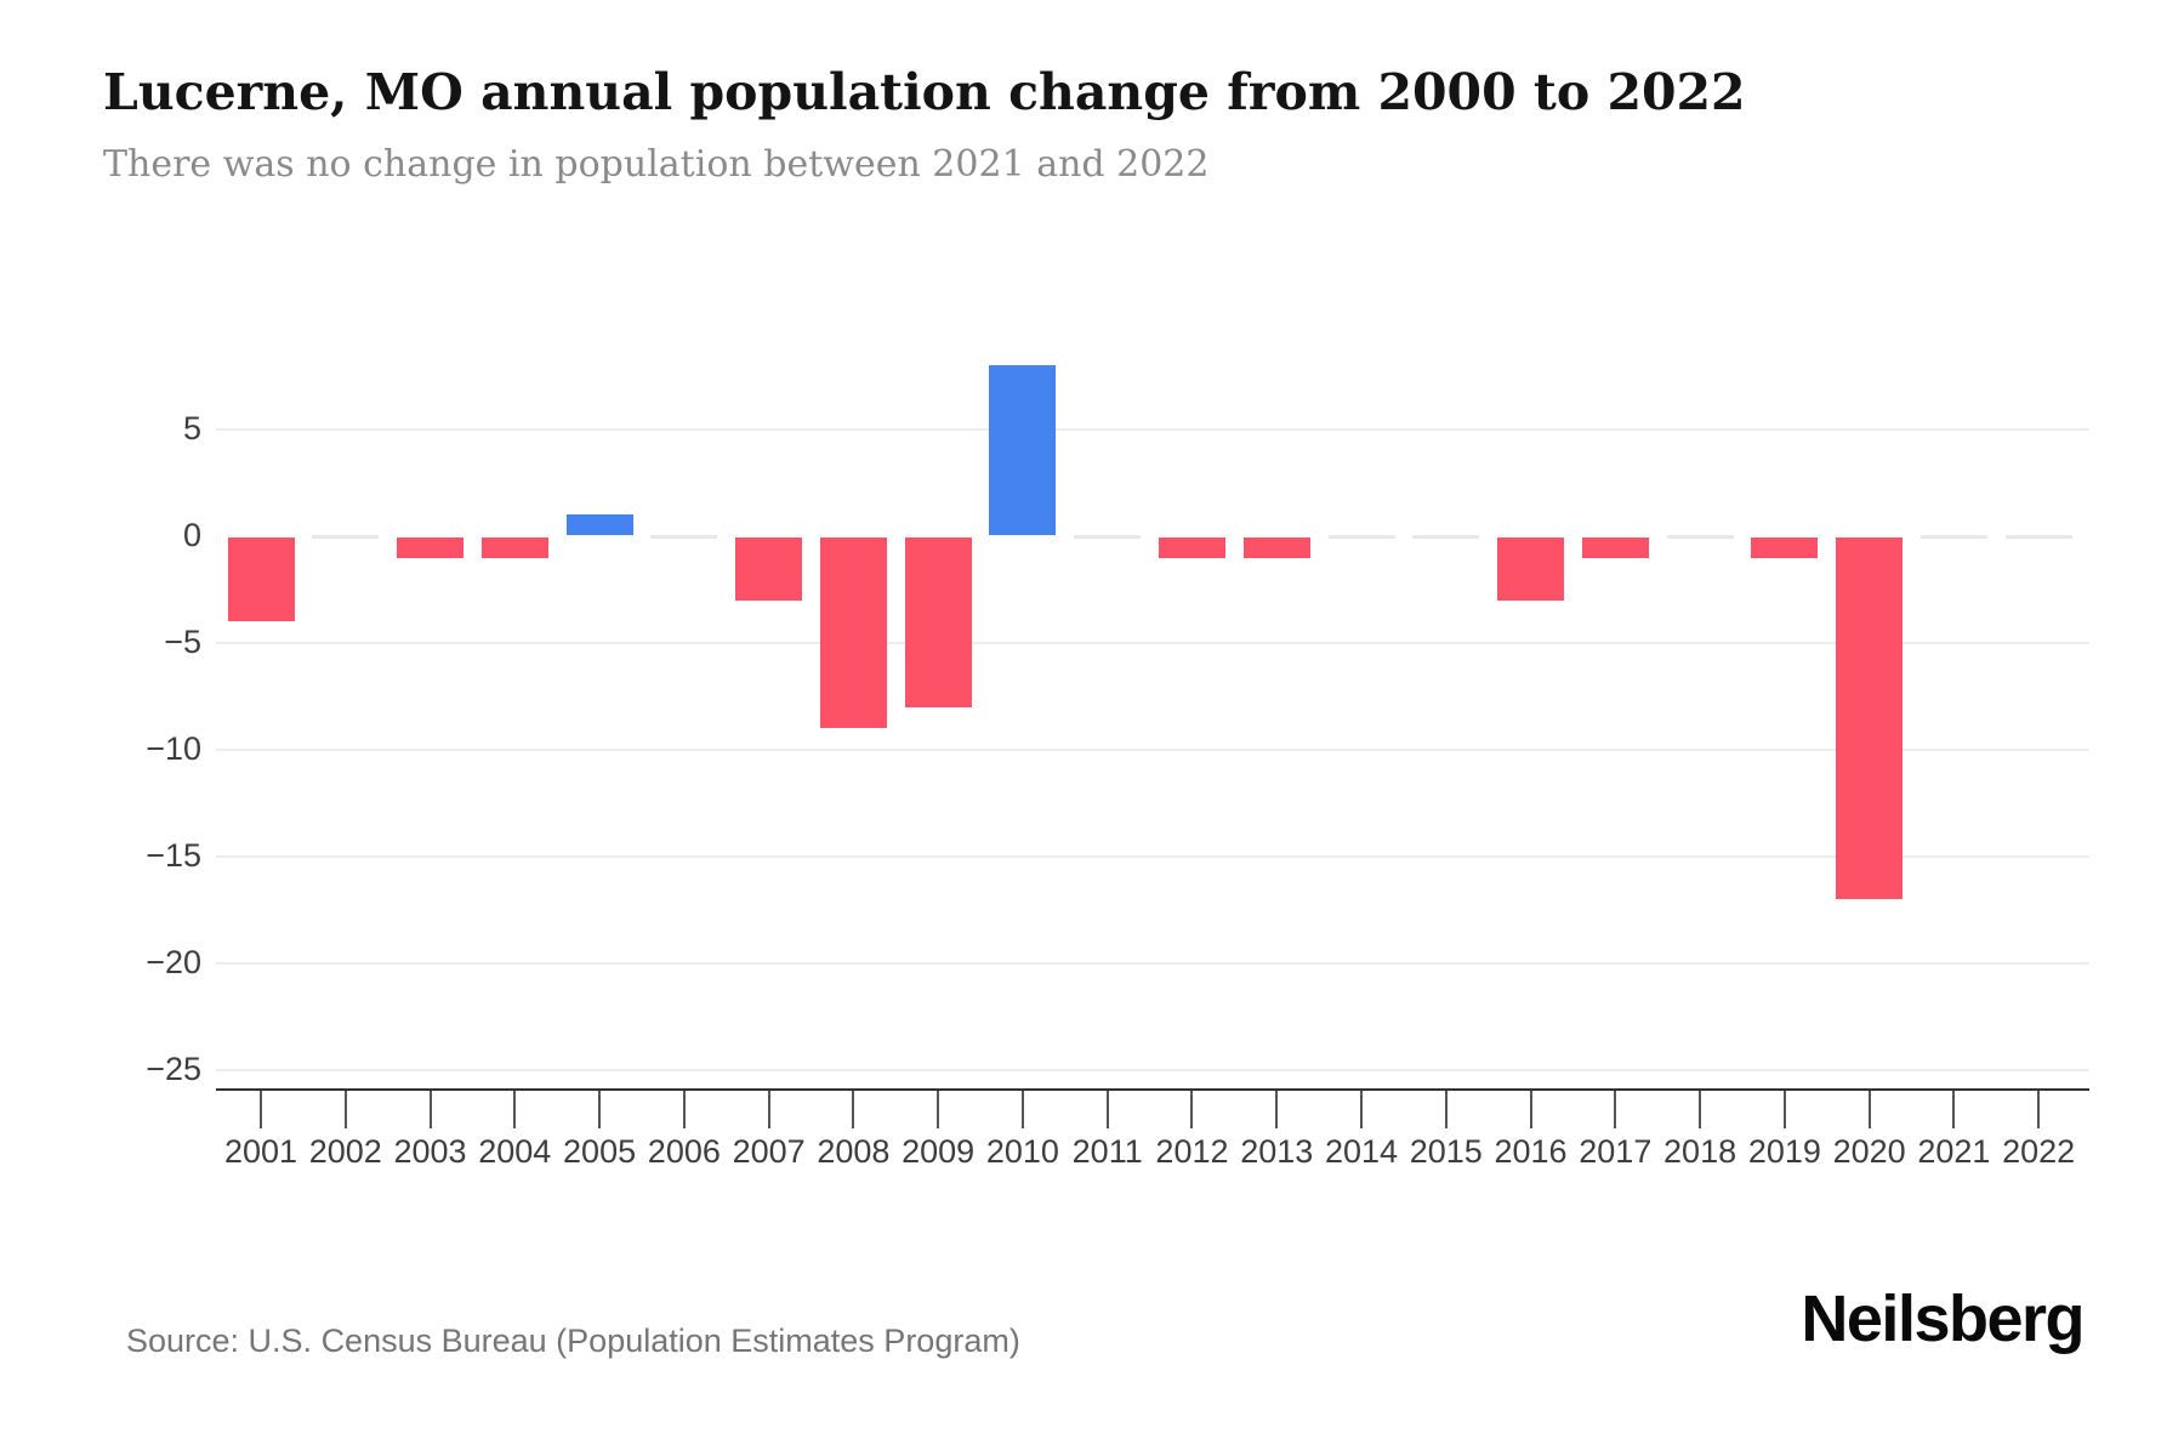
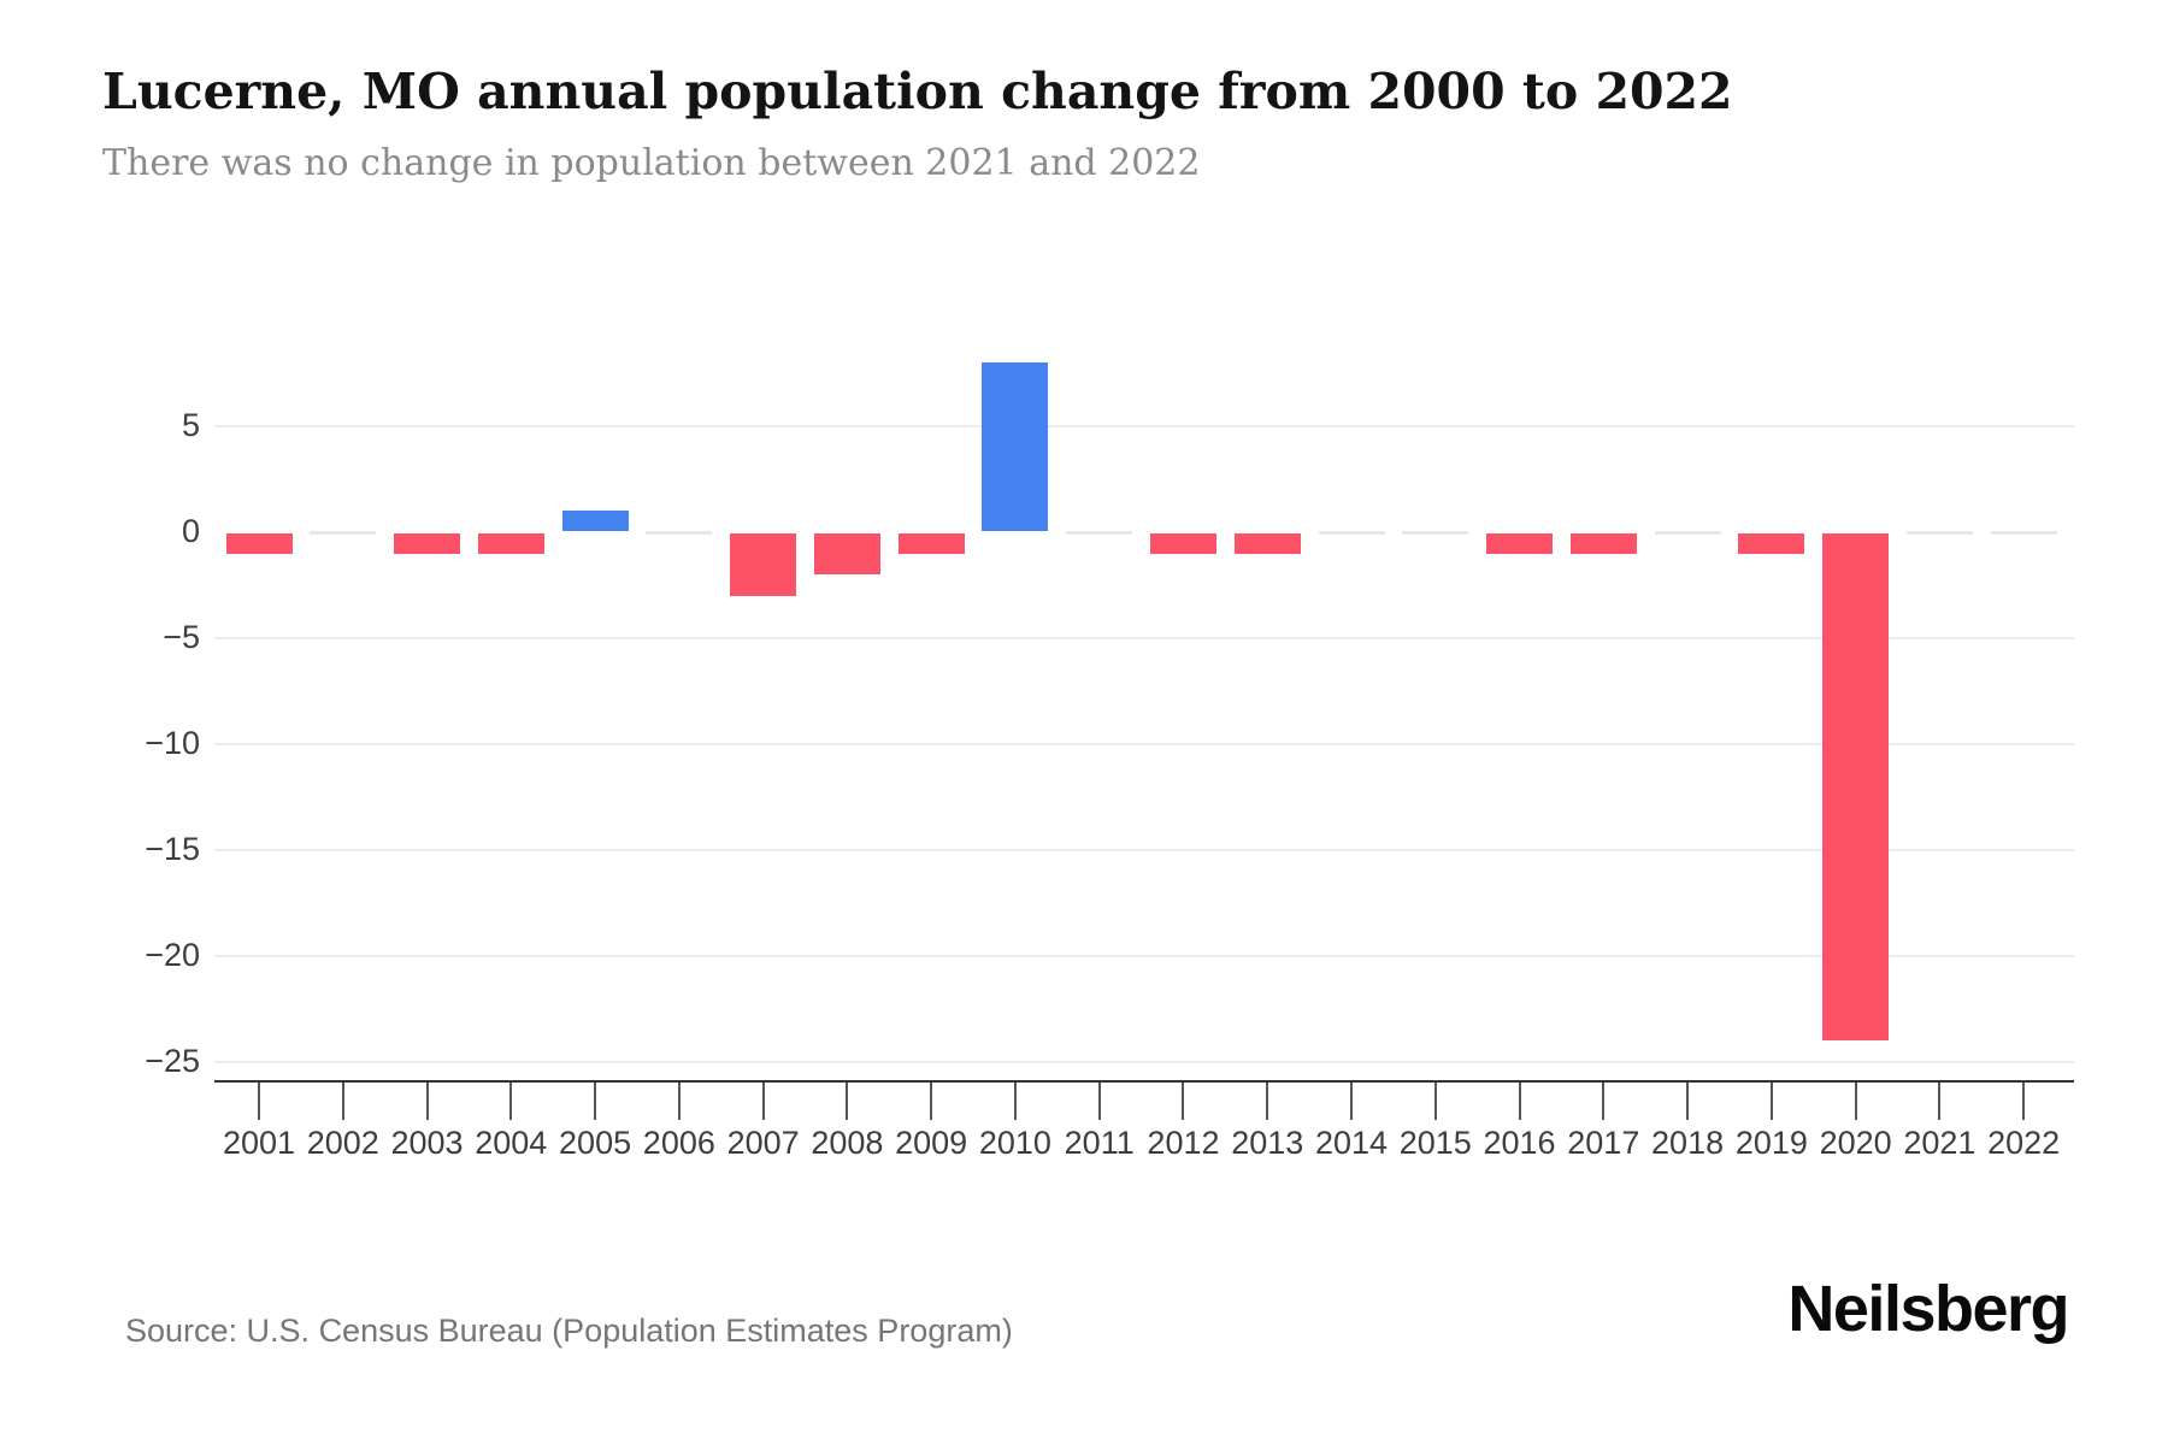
2001: -4 -> -1
2008: -9 -> -2
2009: -8 -> -1
2016: -3 -> -1
2020: -17 -> -24
